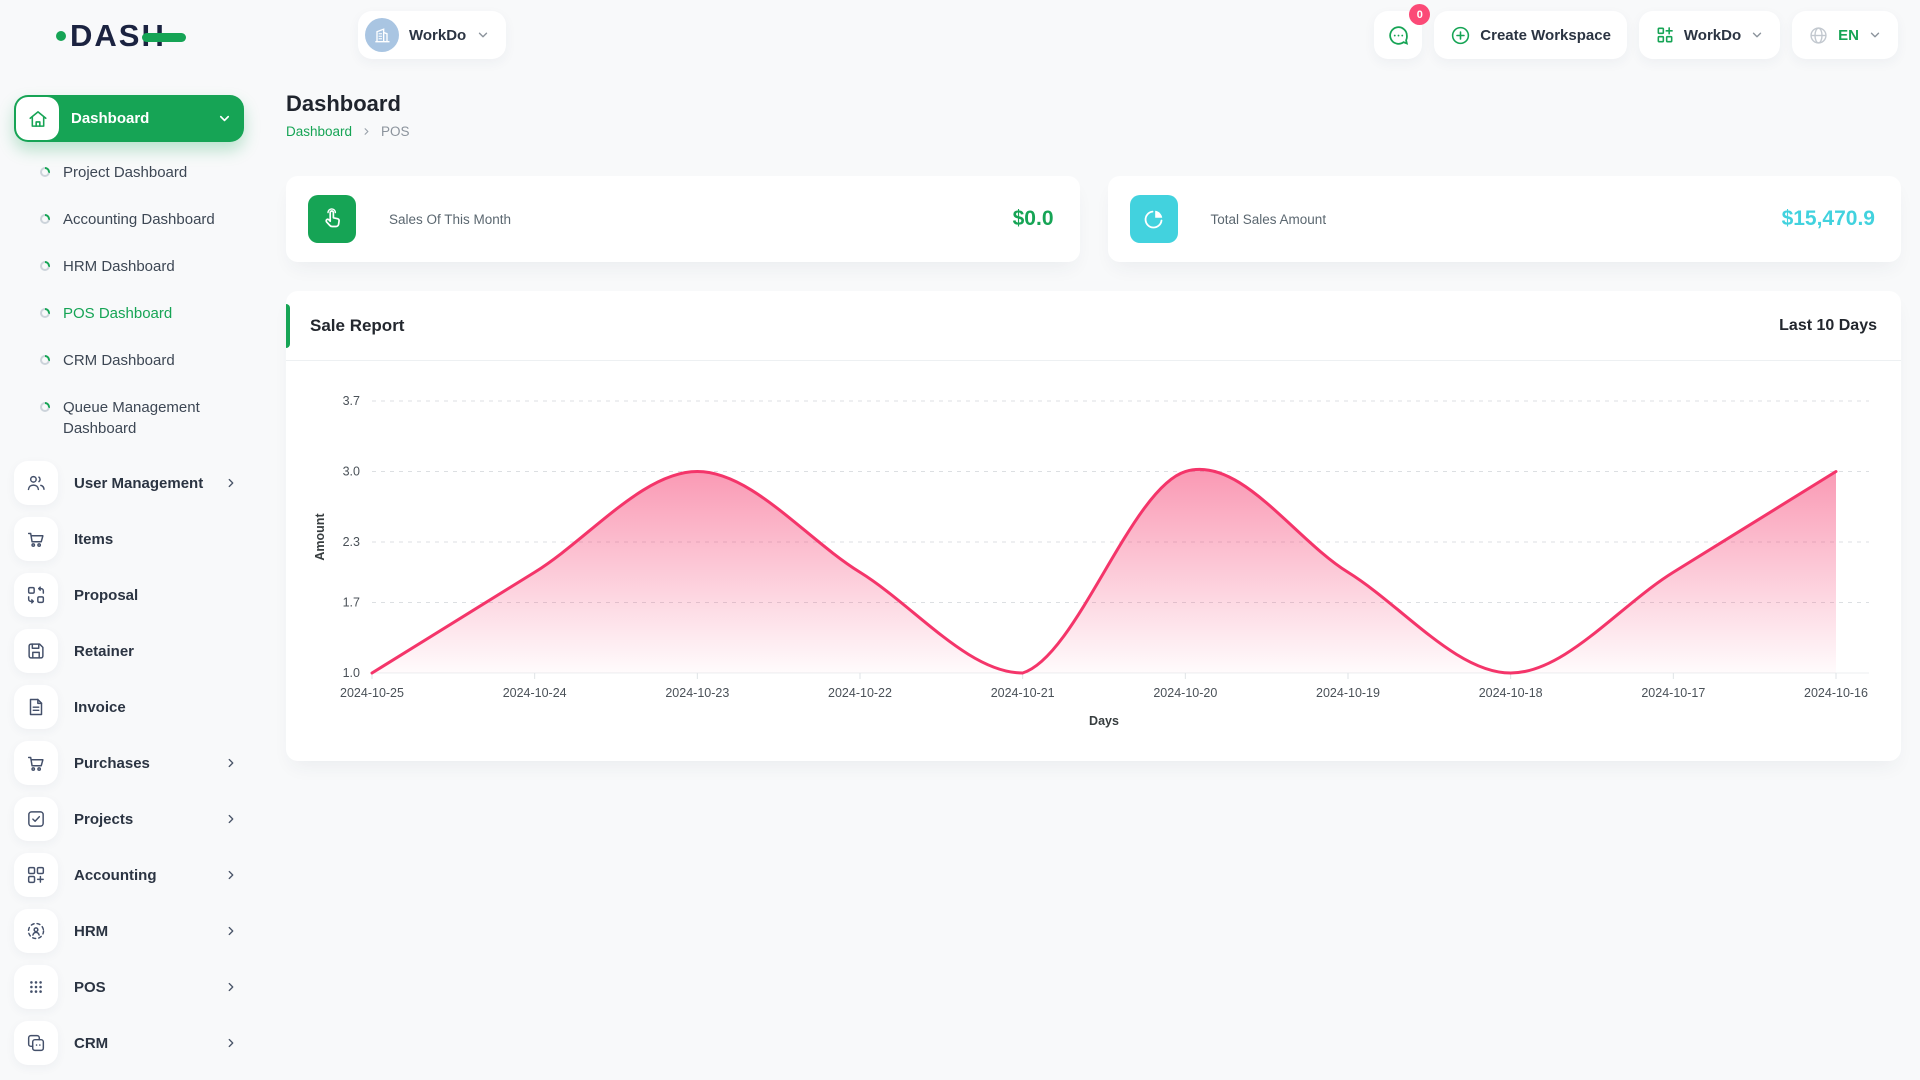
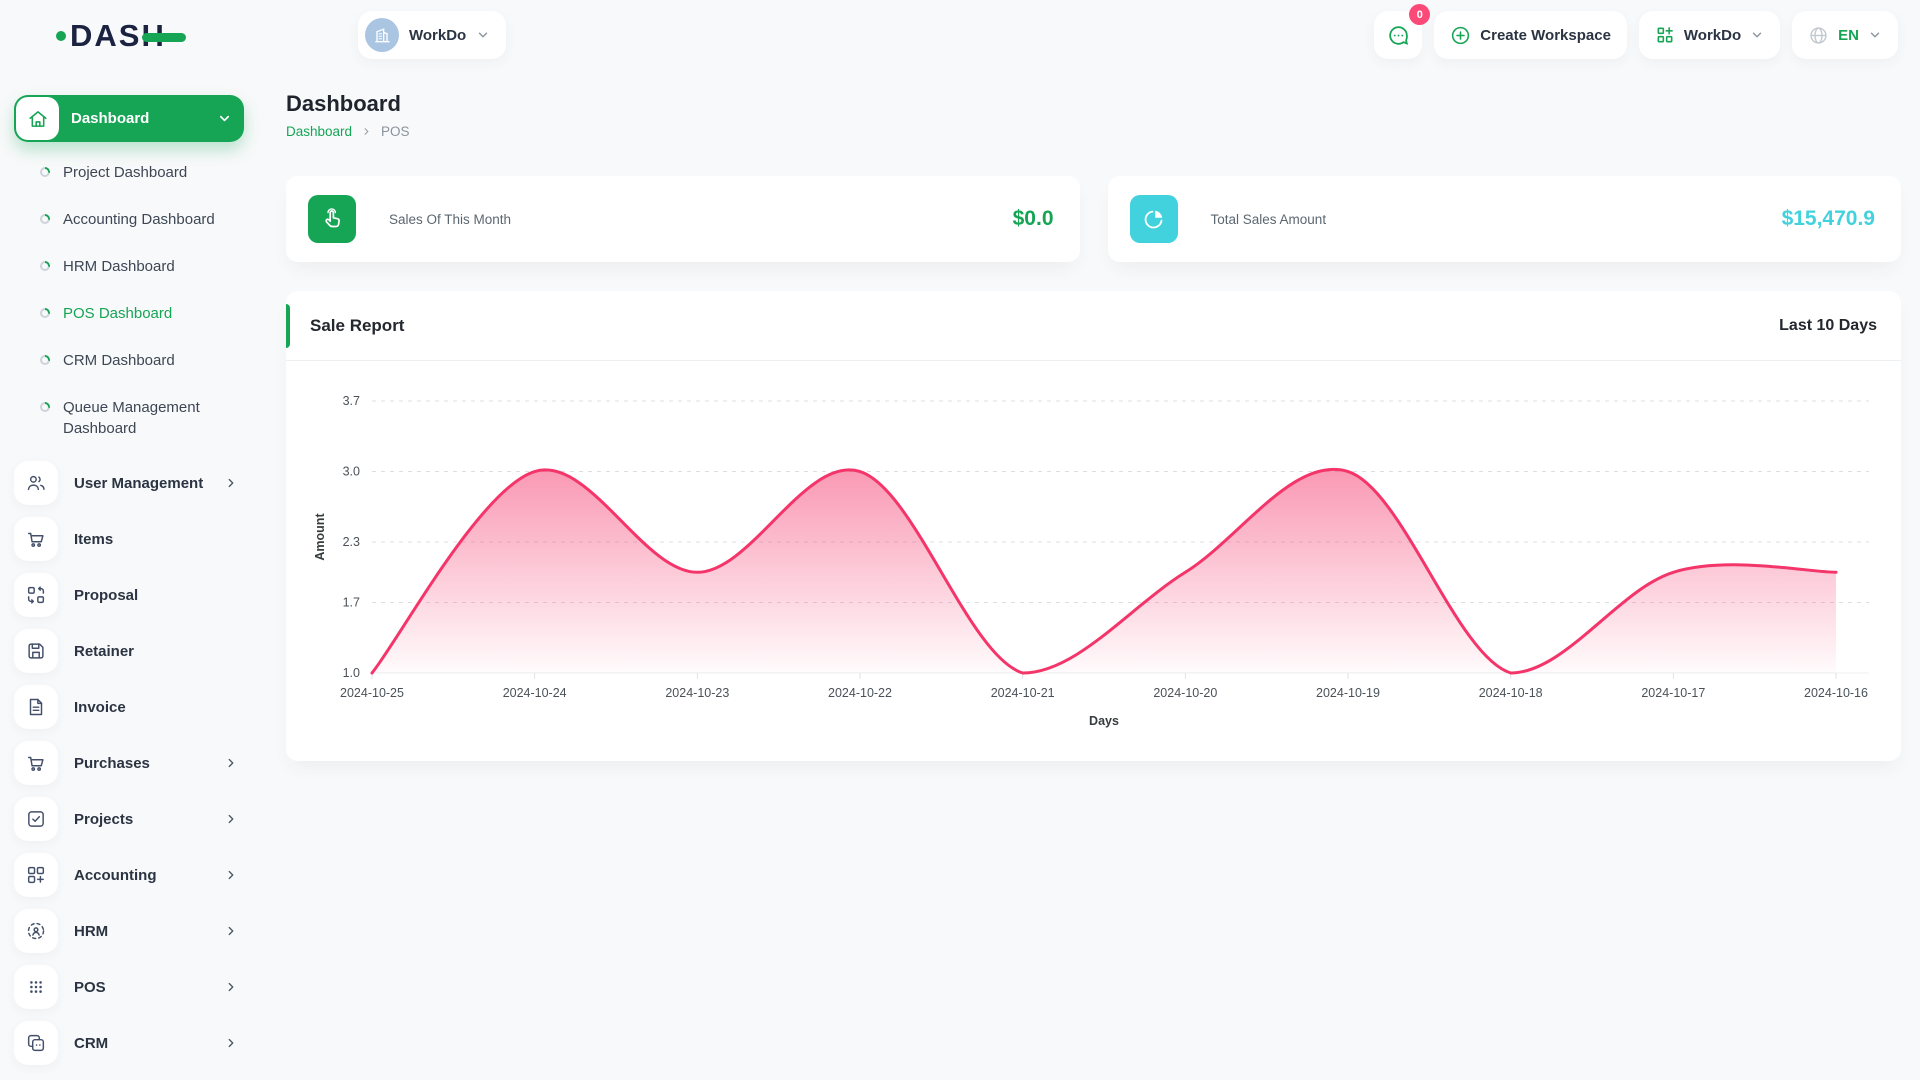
2024-10-24: 2 -> 3
2024-10-23: 3 -> 2
2024-10-22: 2 -> 3
2024-10-20: 3 -> 2
2024-10-19: 2 -> 3
2024-10-16: 3 -> 2
